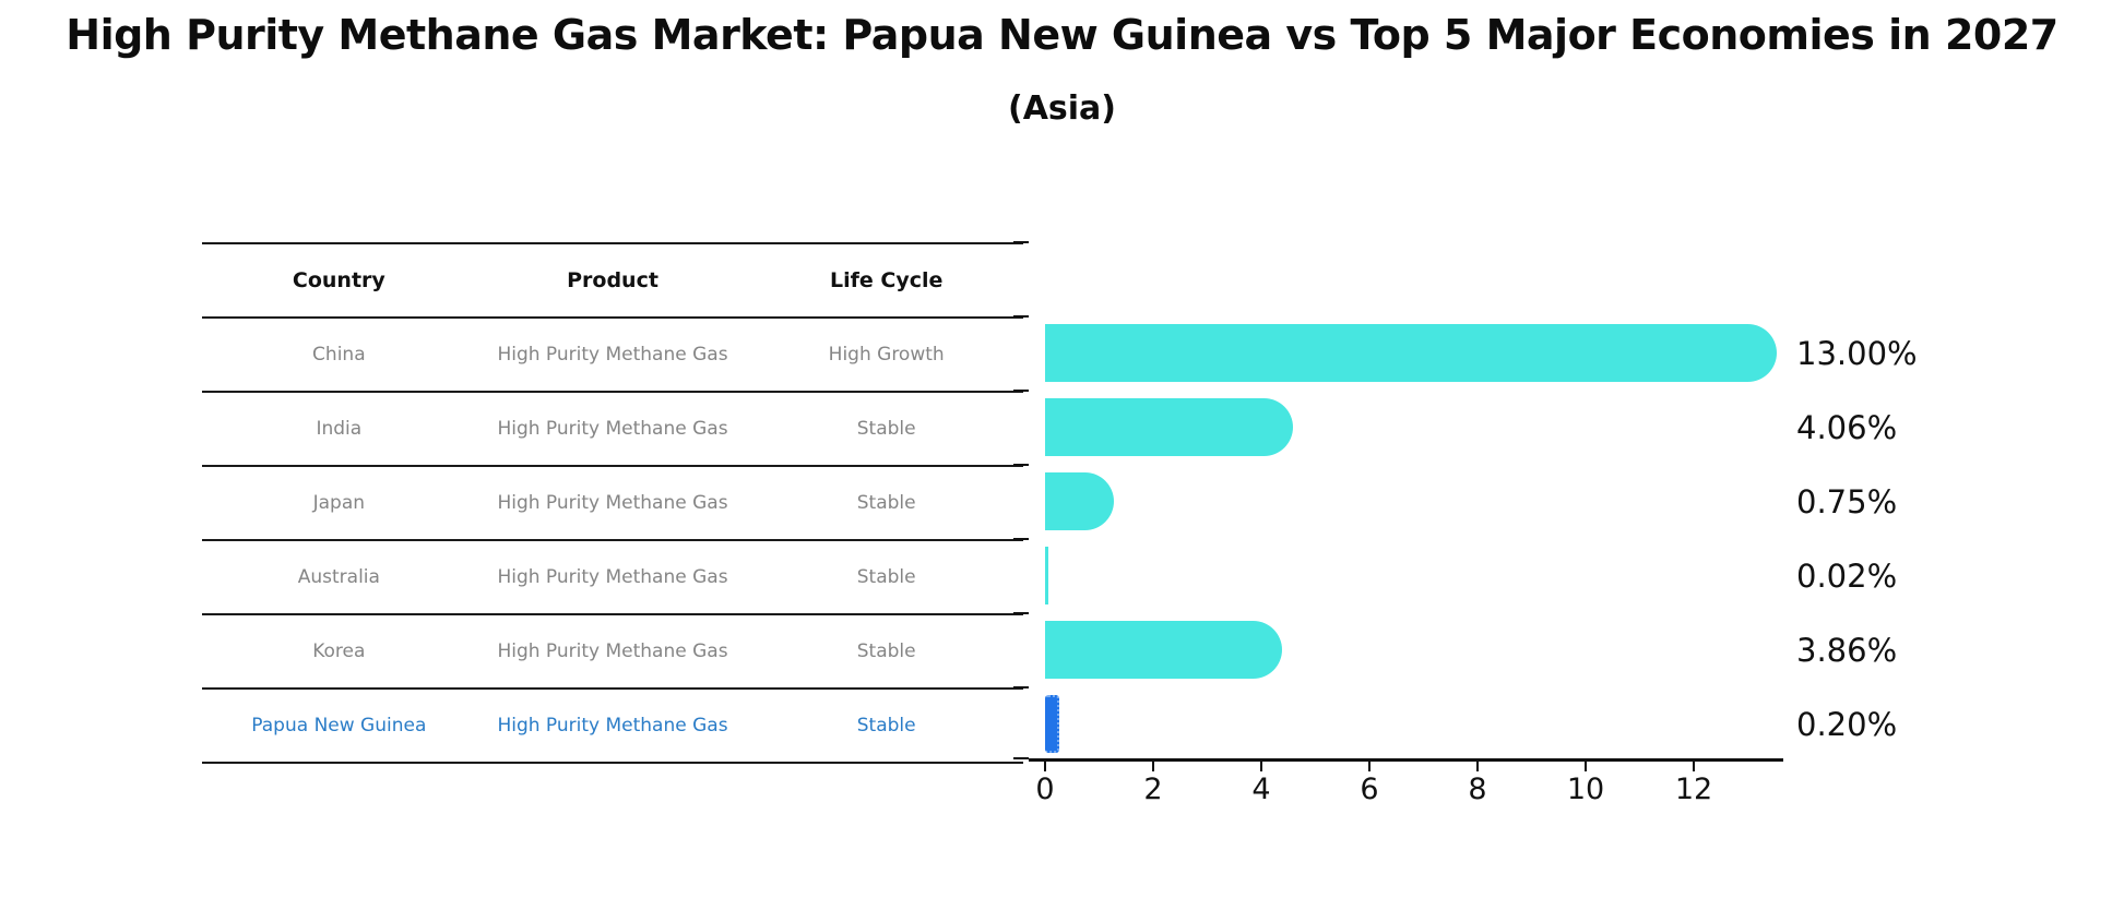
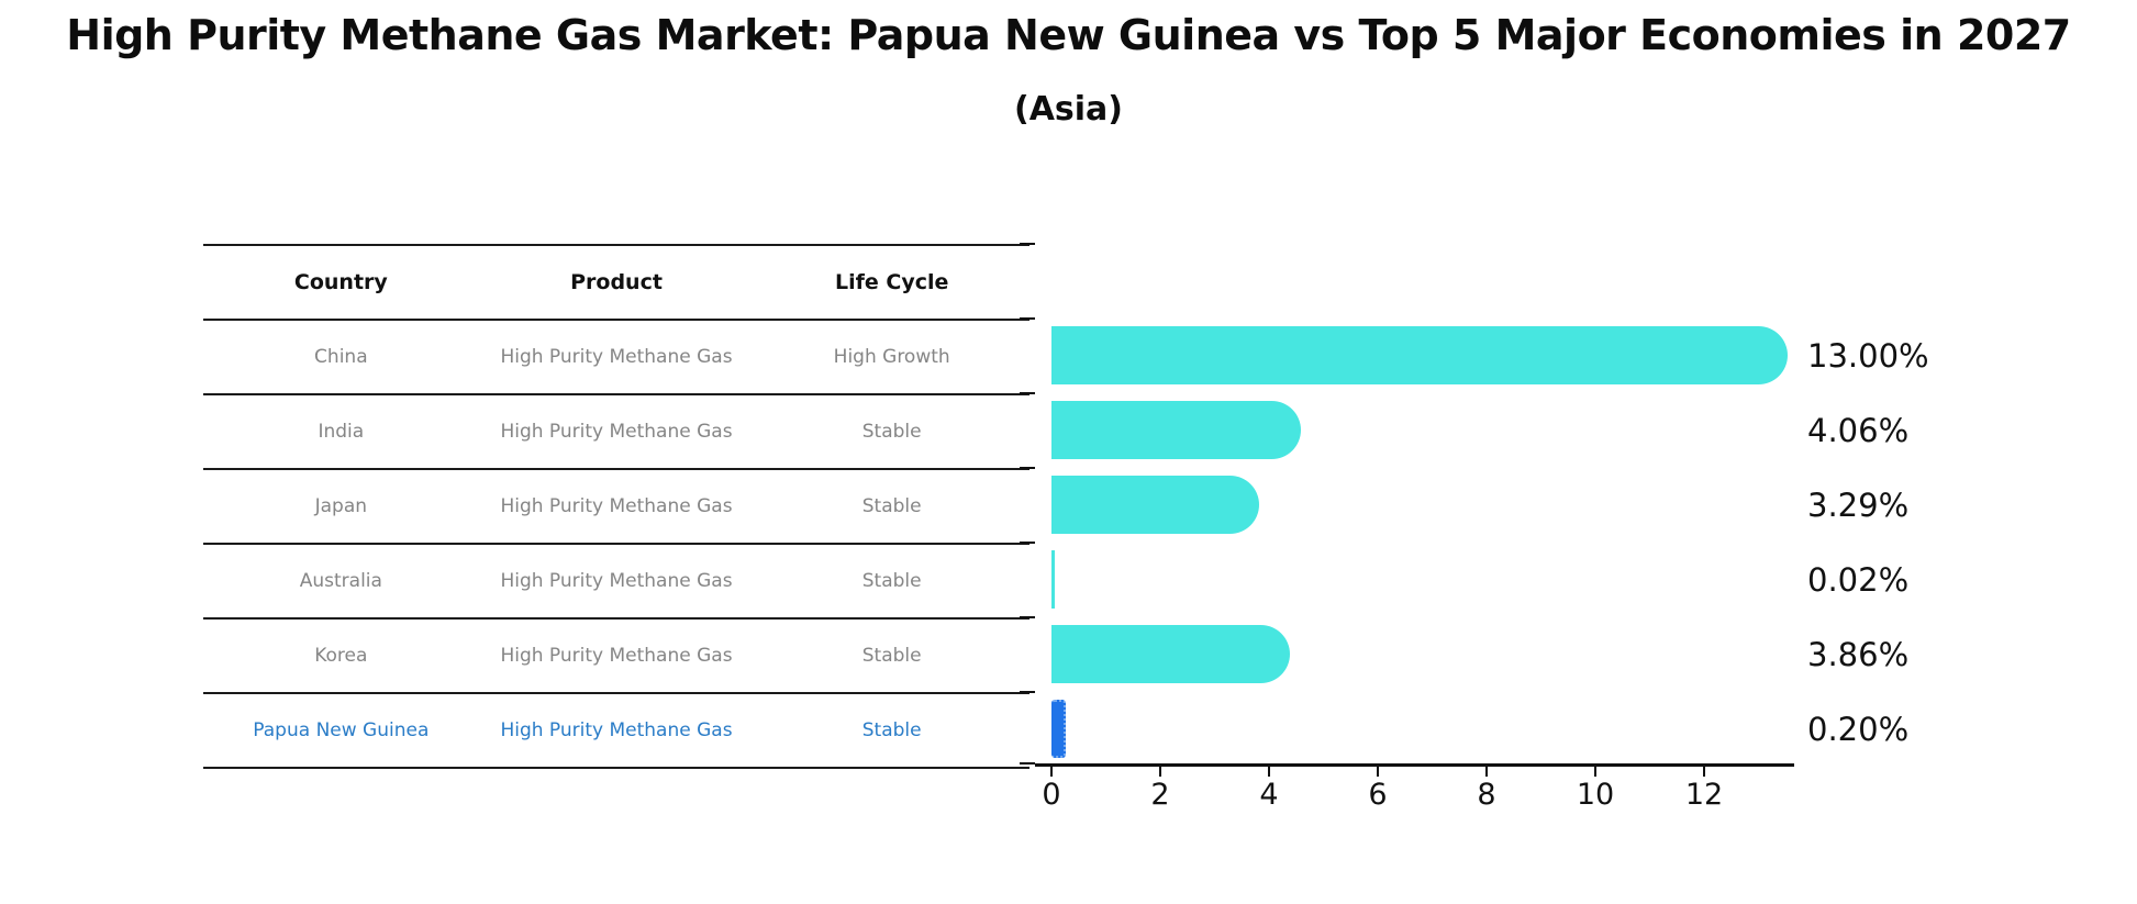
Japan: 0.75% -> 3.29%
